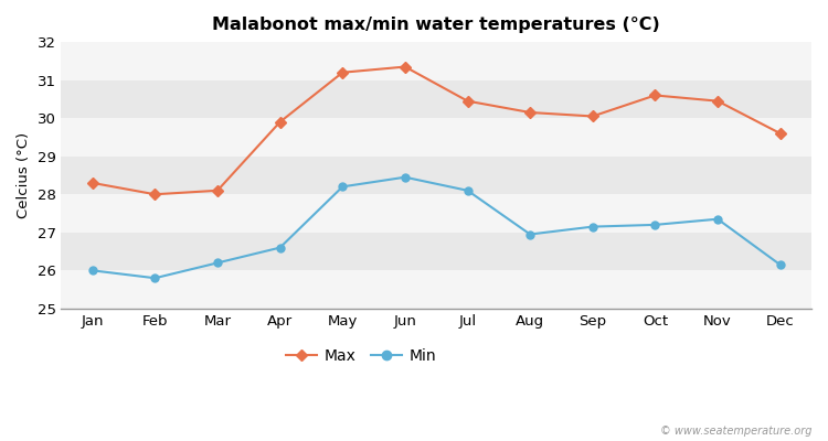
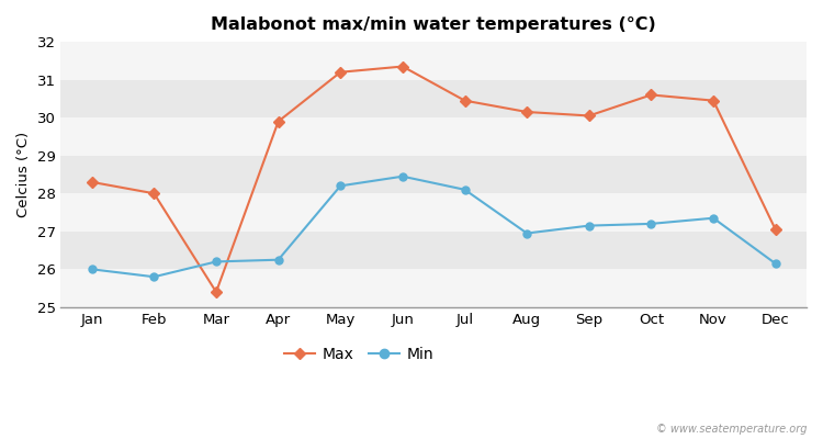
Max/Mar: 28.10 -> 25.40
Min/Apr: 26.60 -> 26.25
Max/Dec: 29.60 -> 27.05
